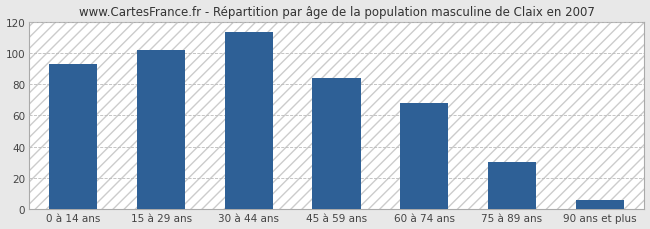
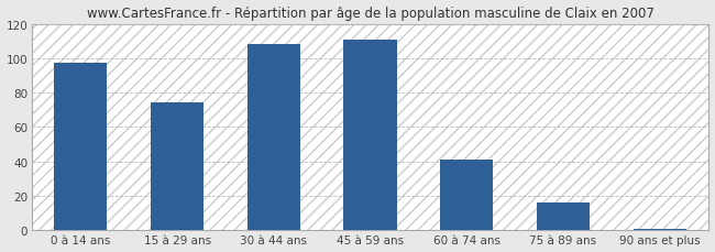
0 à 14 ans: 93 -> 97
15 à 29 ans: 102 -> 74
30 à 44 ans: 113 -> 108
45 à 59 ans: 84 -> 111
60 à 74 ans: 68 -> 41
75 à 89 ans: 30 -> 16
90 ans et plus: 6 -> 1
